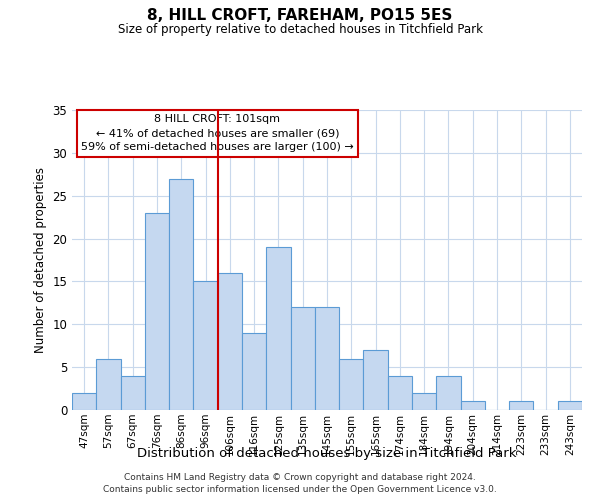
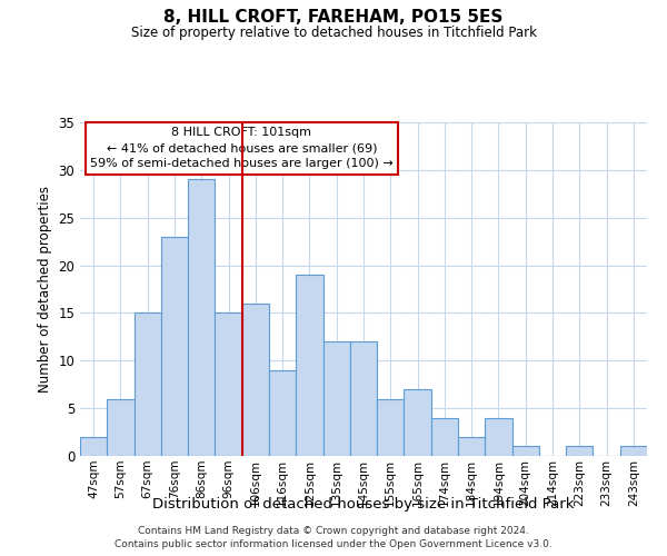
67sqm: 4 -> 15
86sqm: 27 -> 29
